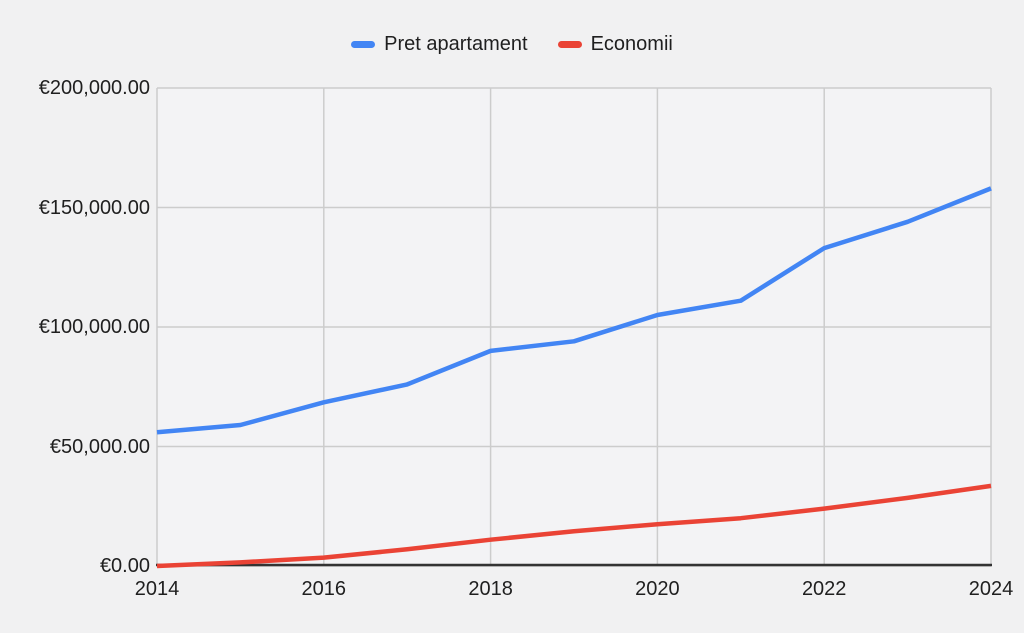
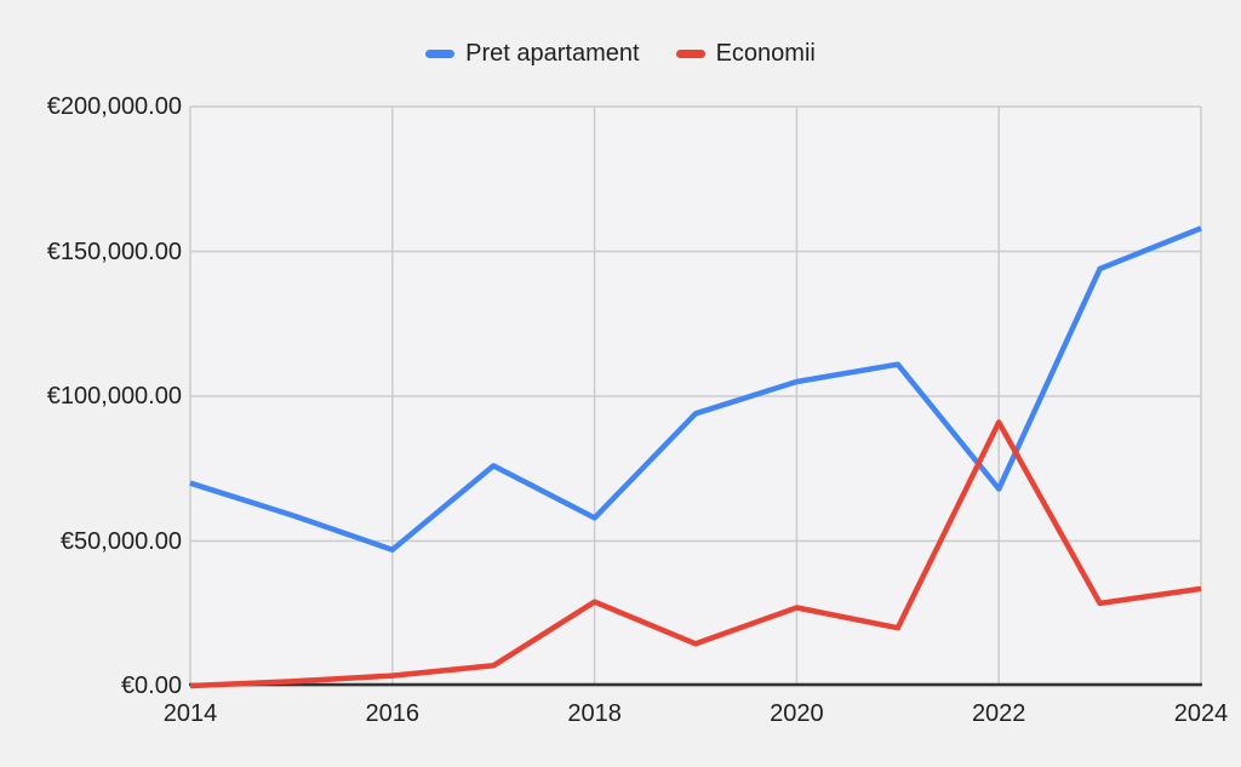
Pret apartament/2014: €56000 -> €70000
Pret apartament/2016: €68000 -> €47000
Pret apartament/2018: €90000 -> €58000
Economii/2018: €11000 -> €29000
Economii/2020: €18000 -> €27000
Pret apartament/2022: €133000 -> €68000
Economii/2022: €24000 -> €91000
